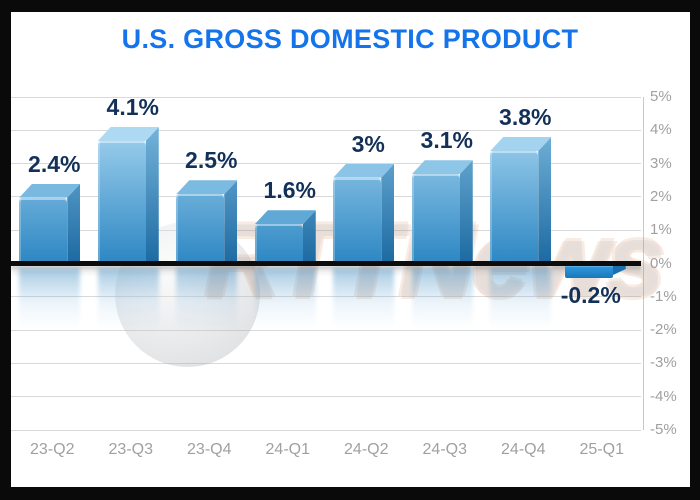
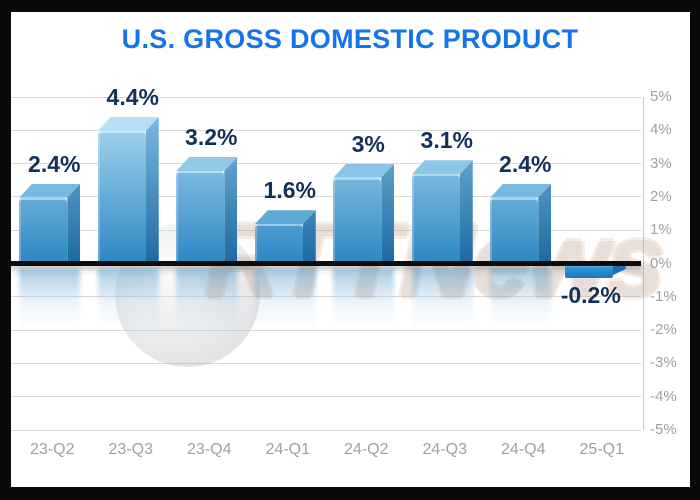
23-Q3: 4.1% -> 4.4%
23-Q4: 2.5% -> 3.2%
24-Q4: 3.8% -> 2.4%
